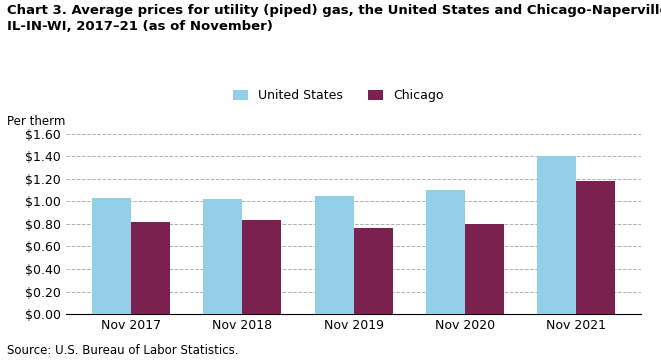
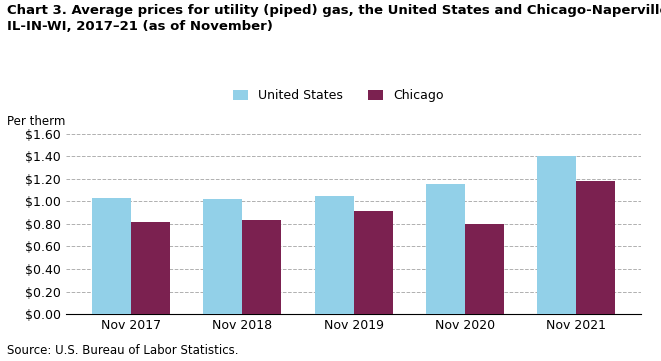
Chicago/Nov 2019: $0.76 -> $0.91
United States/Nov 2020: $1.10 -> $1.15
